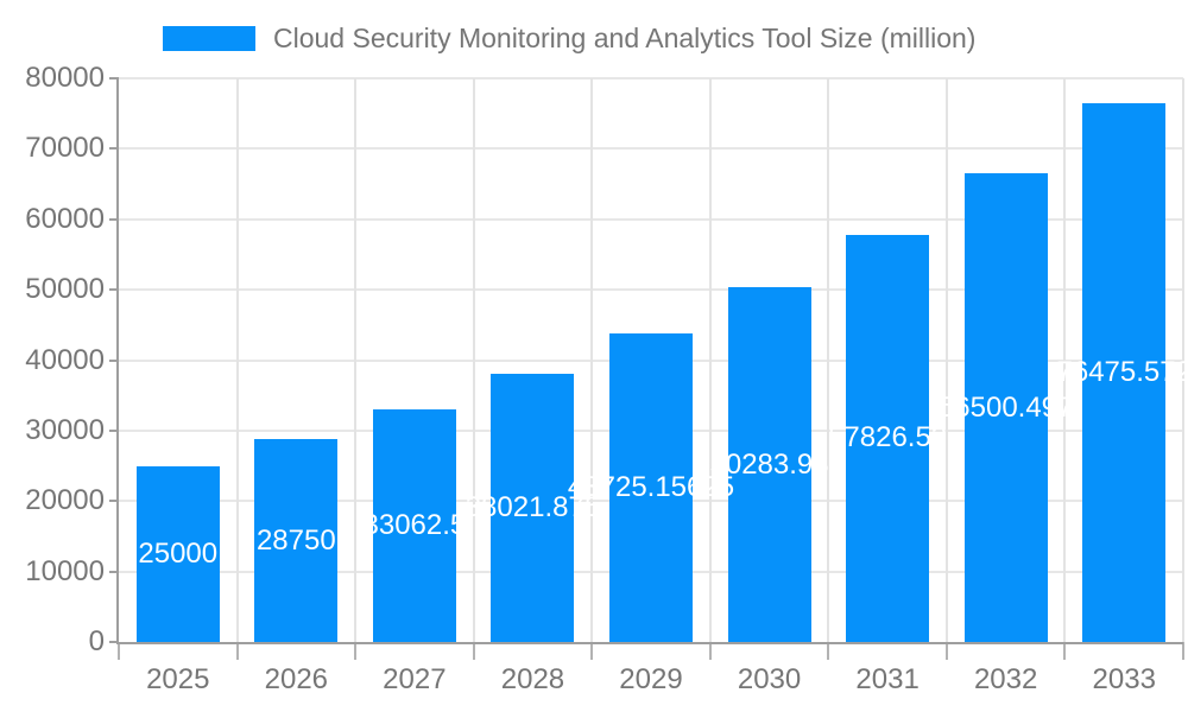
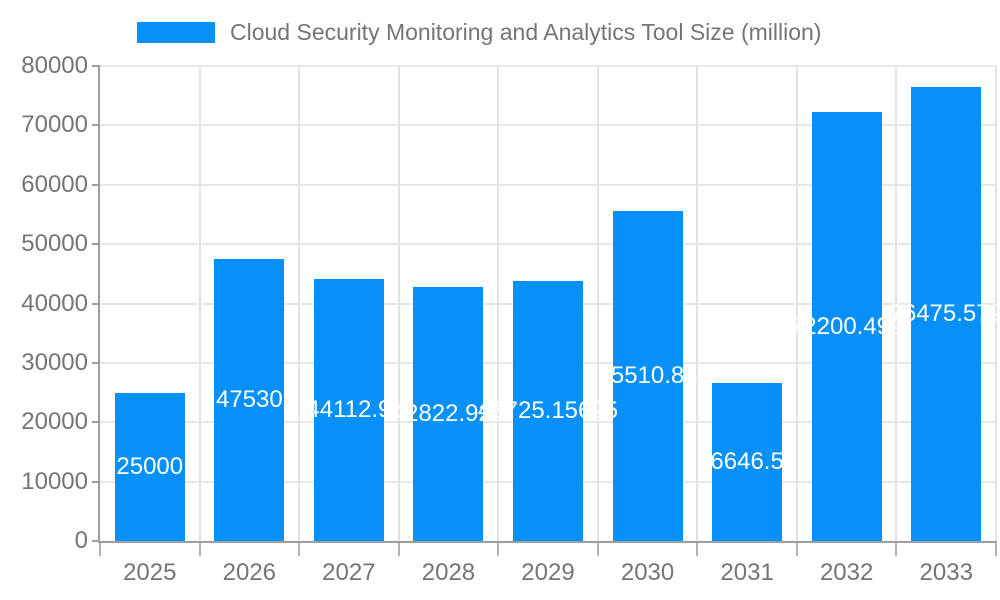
2026: 28750 -> 47530
2027: 33062.5 -> 44112.9
2028: 38021.875 -> 42822.926
2030: 50283.93 -> 55510.83
2031: 57826.52 -> 26646.52
2032: 66500.497 -> 72200.499
